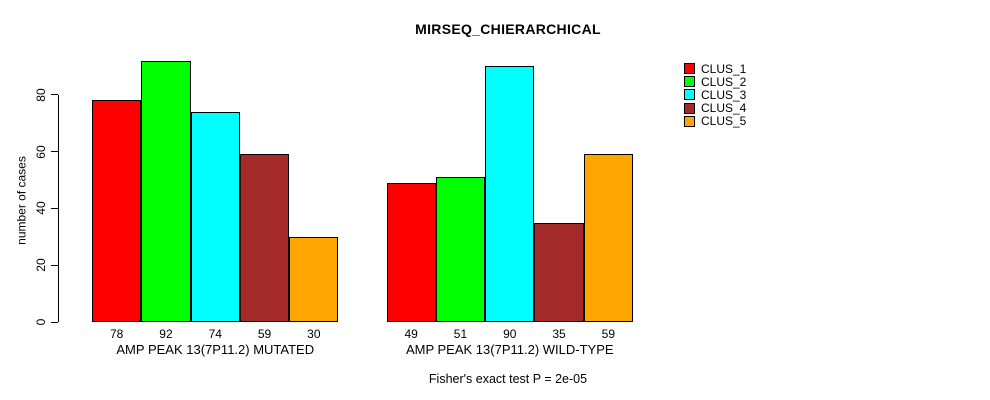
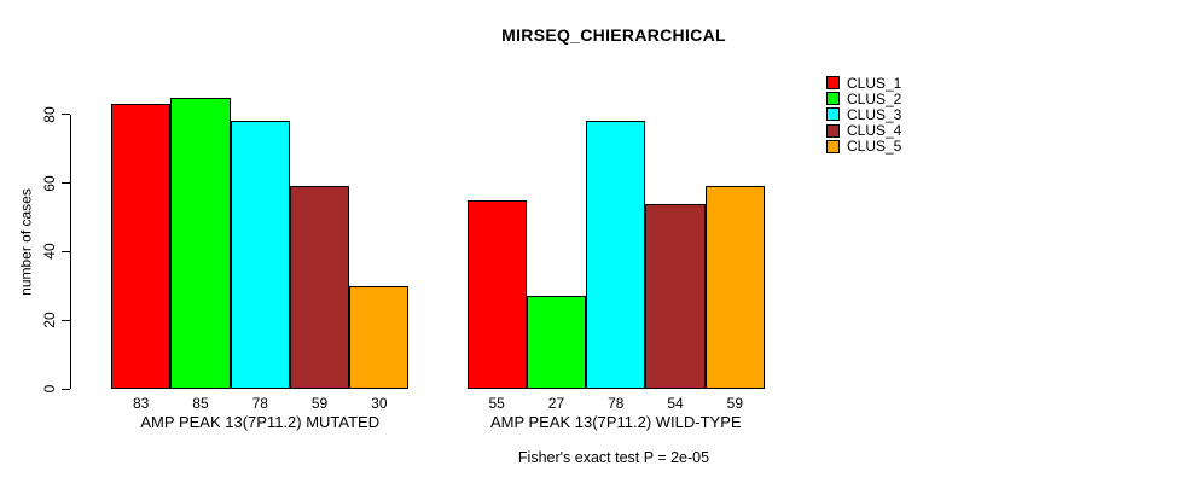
CLUS_1/AMP PEAK 13(7P11.2) MUTATED: 78 -> 83
CLUS_2/AMP PEAK 13(7P11.2) MUTATED: 92 -> 85
CLUS_3/AMP PEAK 13(7P11.2) MUTATED: 74 -> 78
CLUS_1/AMP PEAK 13(7P11.2) WILD-TYPE: 49 -> 55
CLUS_2/AMP PEAK 13(7P11.2) WILD-TYPE: 51 -> 27
CLUS_3/AMP PEAK 13(7P11.2) WILD-TYPE: 90 -> 78
CLUS_4/AMP PEAK 13(7P11.2) WILD-TYPE: 35 -> 54
